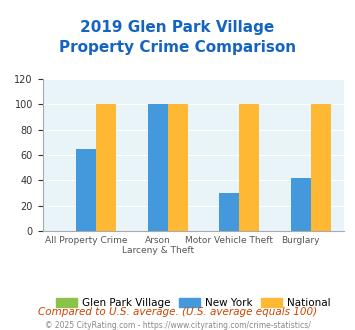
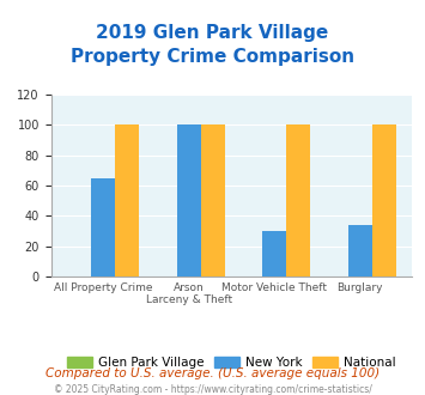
New York/Burglary: 42 -> 34
